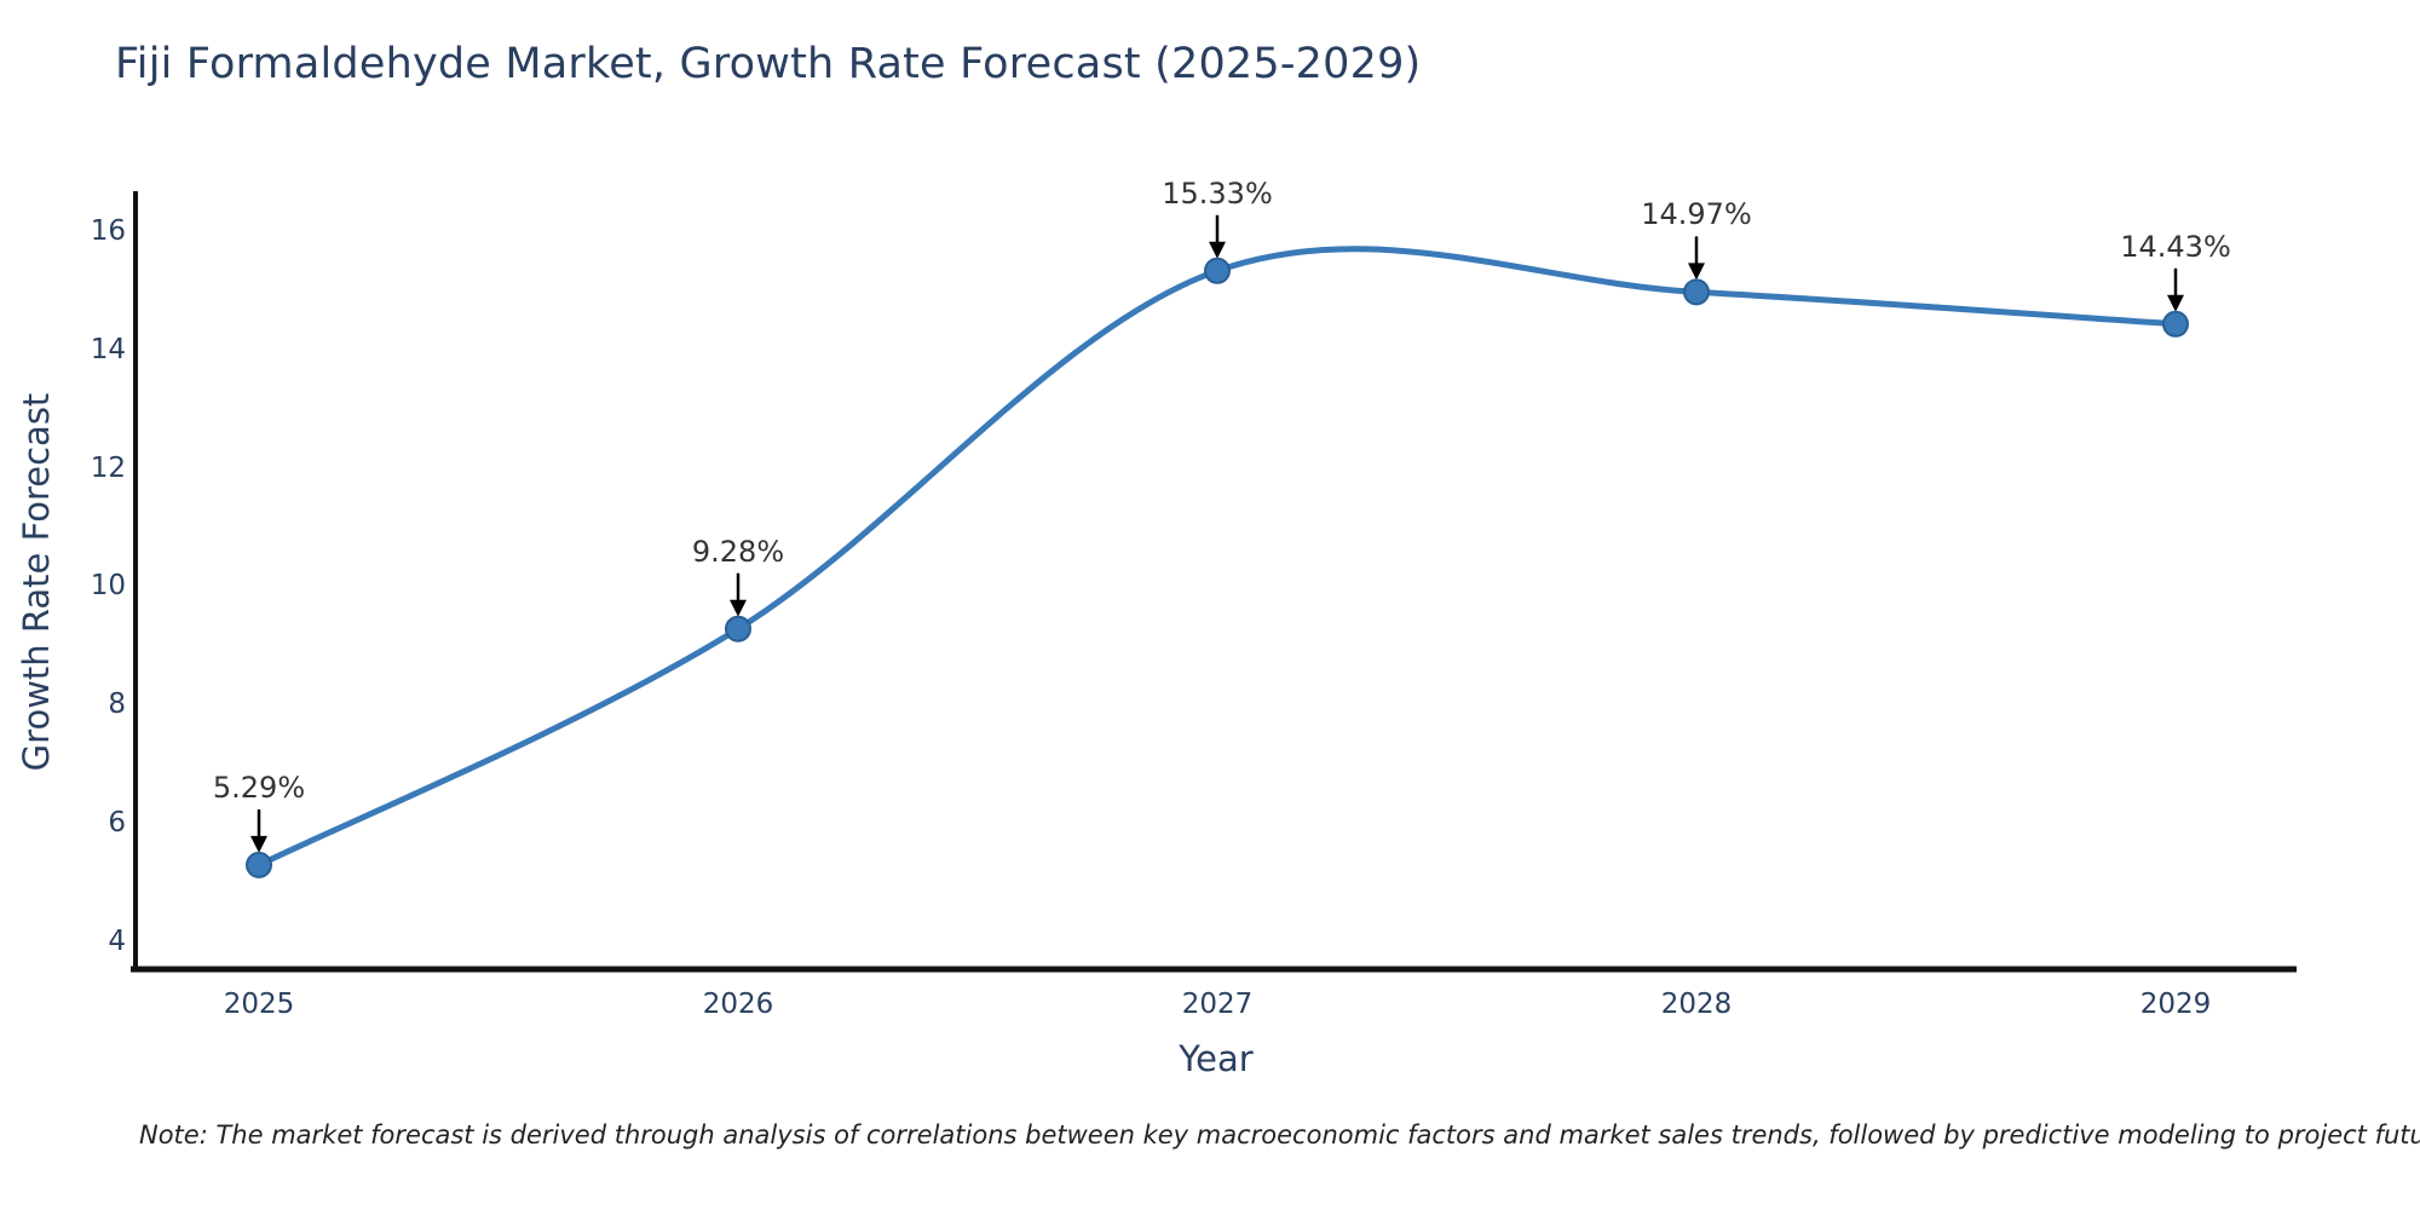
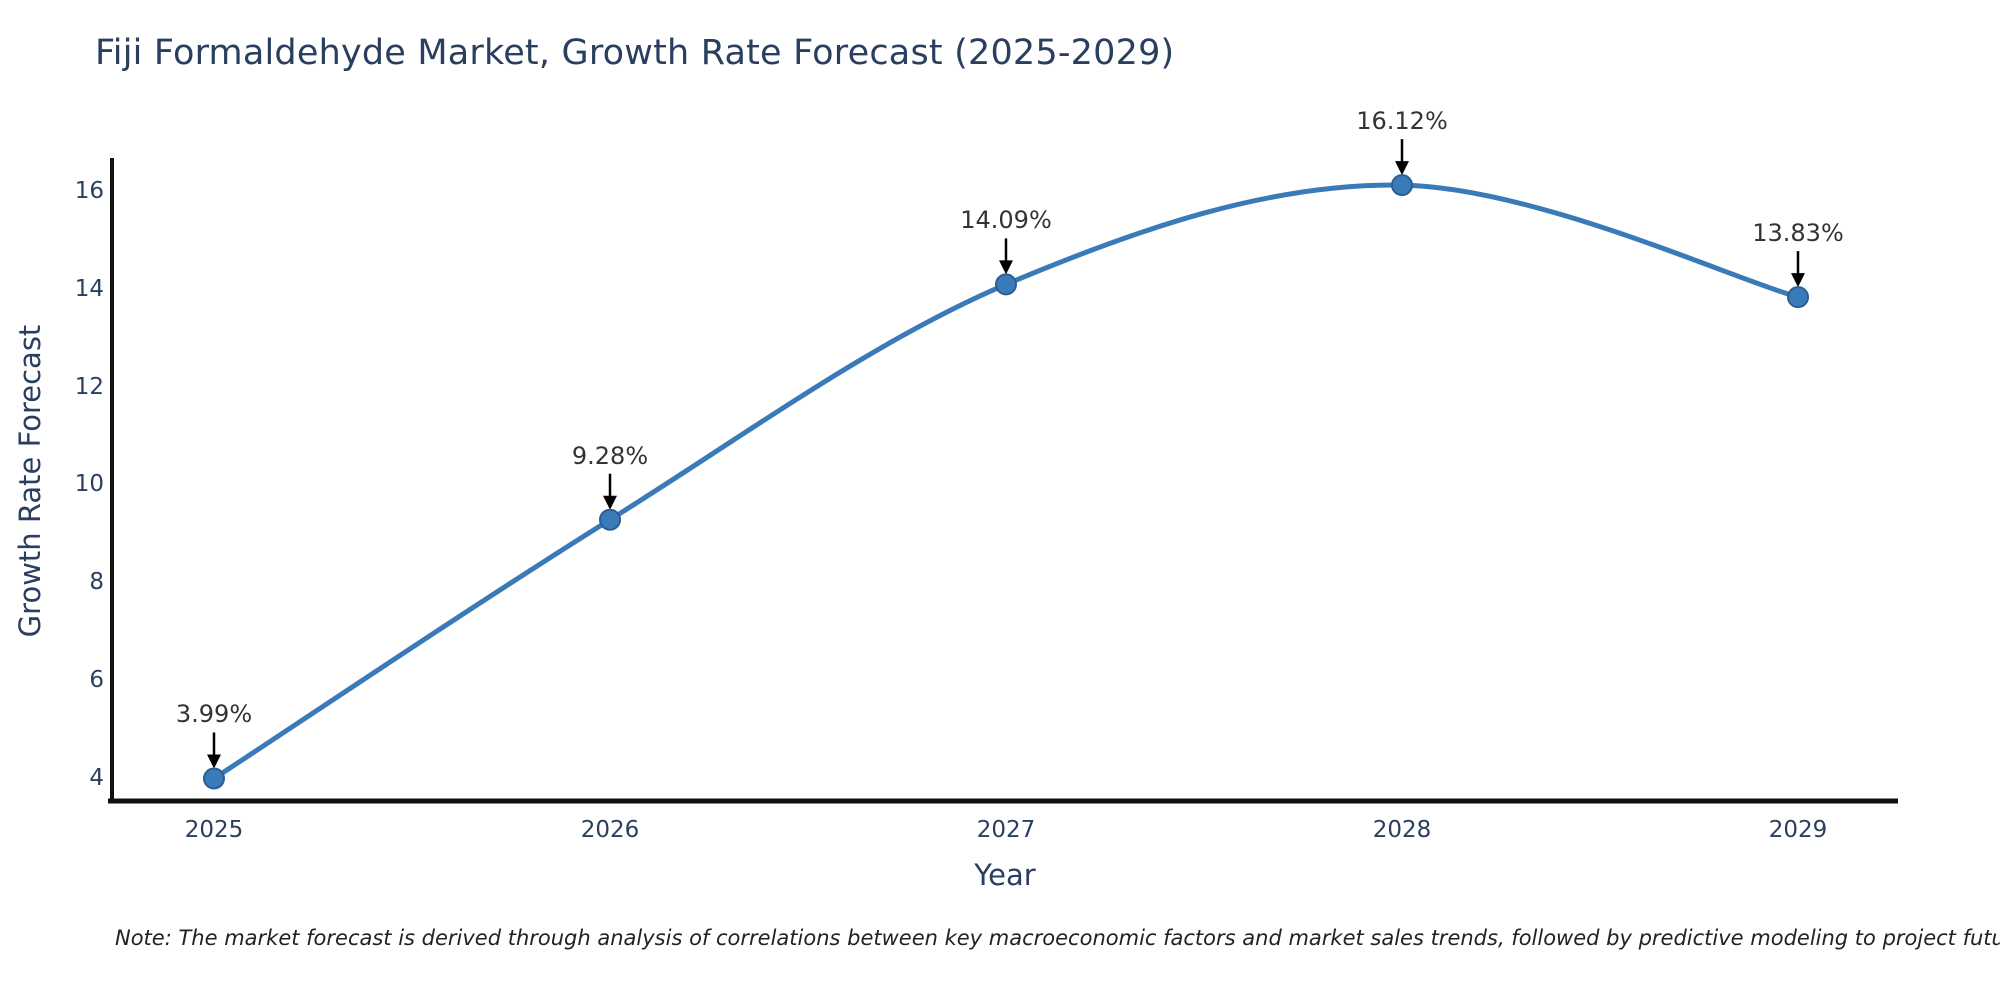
2025: 5.29% -> 3.99%
2027: 15.33% -> 14.09%
2028: 14.97% -> 16.12%
2029: 14.43% -> 13.83%
